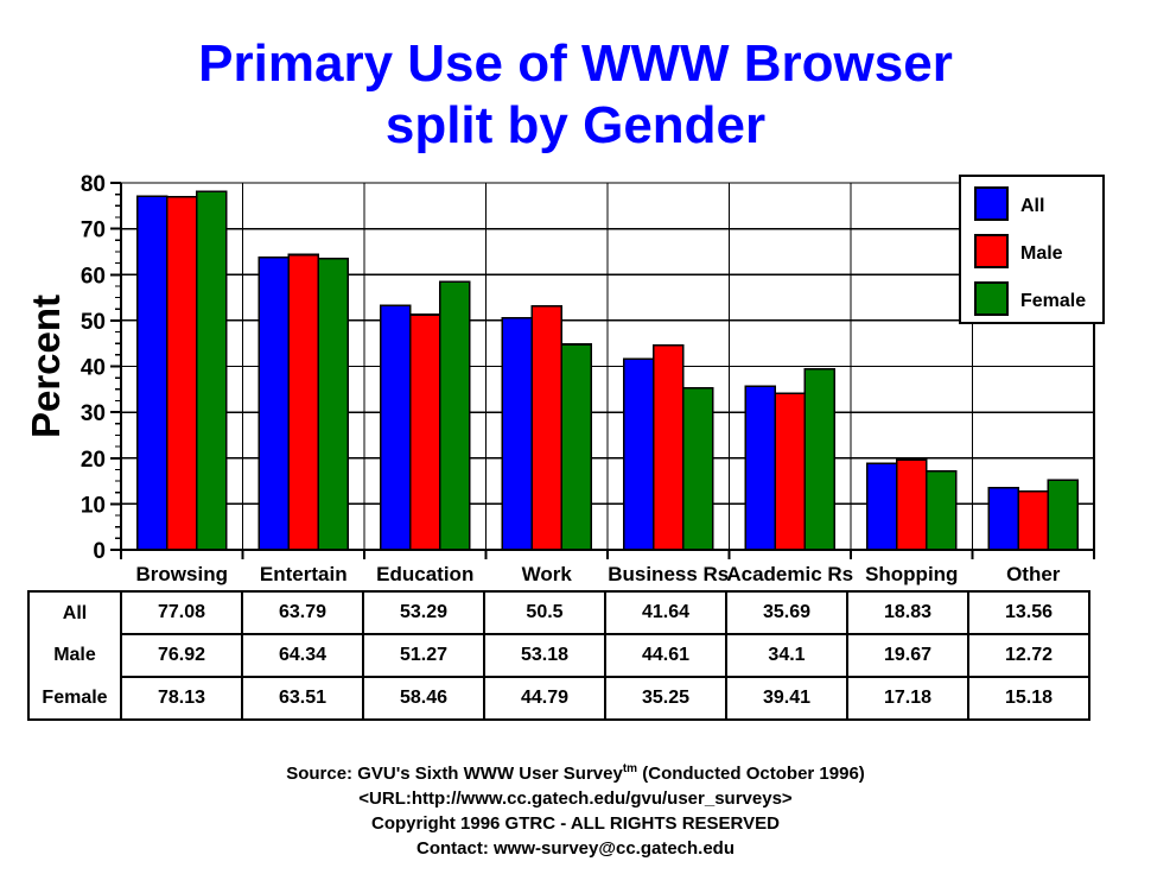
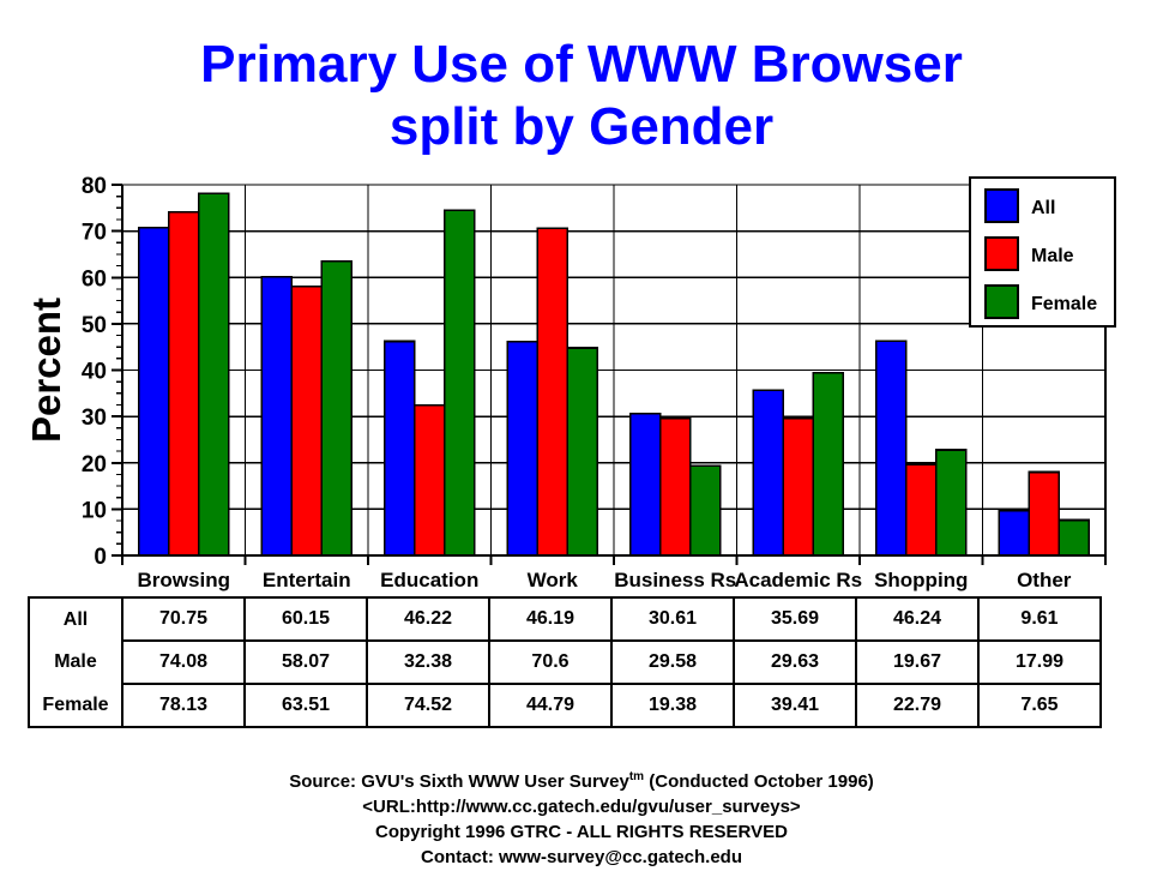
All/Browsing: 77.08 -> 70.75
Male/Browsing: 76.92 -> 74.08
All/Entertain: 63.79 -> 60.15
Male/Entertain: 64.34 -> 58.07
All/Education: 53.29 -> 46.22
Male/Education: 51.27 -> 32.38
Female/Education: 58.46 -> 74.52
All/Work: 50.5 -> 46.19
Male/Work: 53.18 -> 70.6
All/Business Rs: 41.64 -> 30.61
Male/Business Rs: 44.61 -> 29.58
Female/Business Rs: 35.25 -> 19.38
Male/Academic Rs: 34.1 -> 29.63
All/Shopping: 18.83 -> 46.24
Female/Shopping: 17.18 -> 22.79
All/Other: 13.56 -> 9.61
Male/Other: 12.72 -> 17.99
Female/Other: 15.18 -> 7.65
